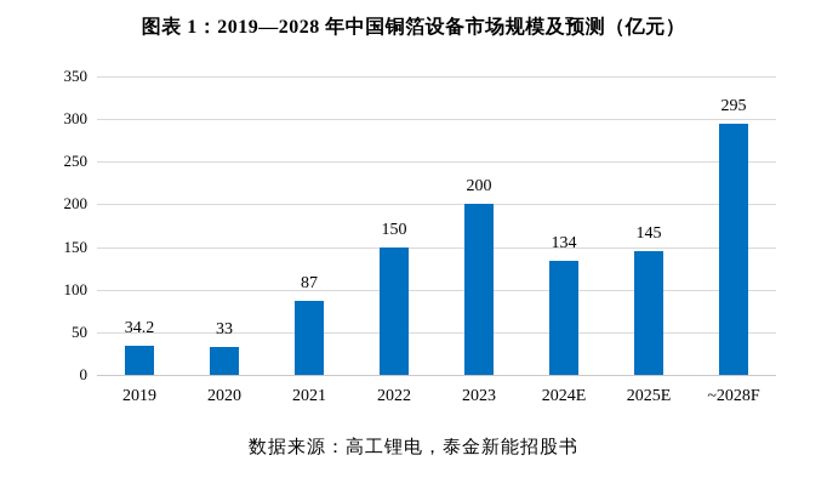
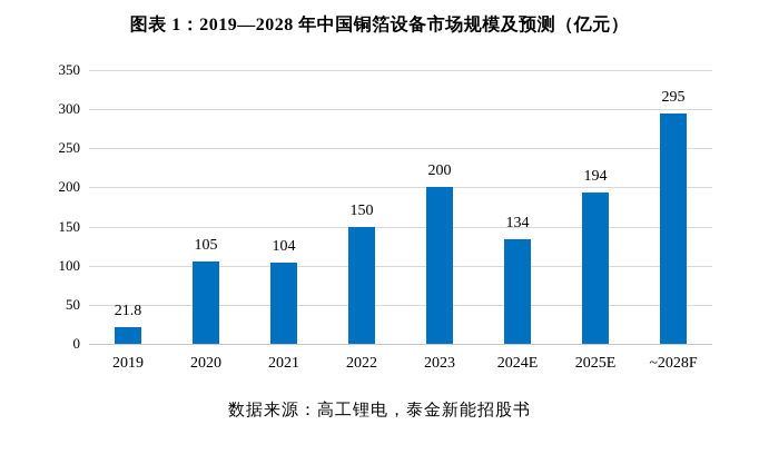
2019: 34.2 -> 21.8
2020: 33 -> 105
2021: 87 -> 104
2025E: 145 -> 194
